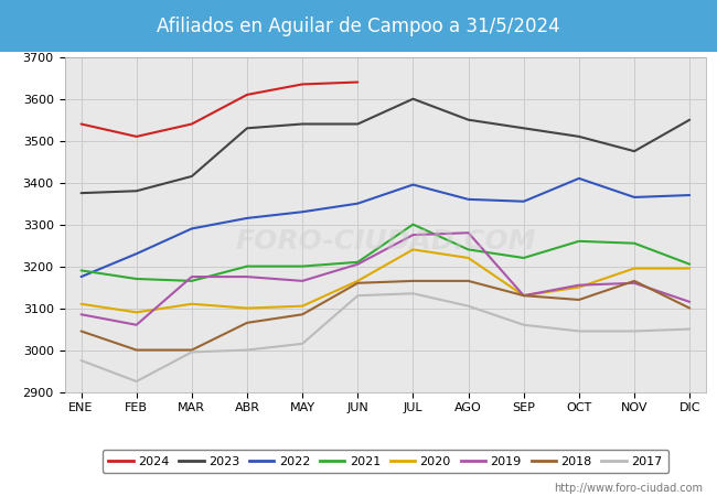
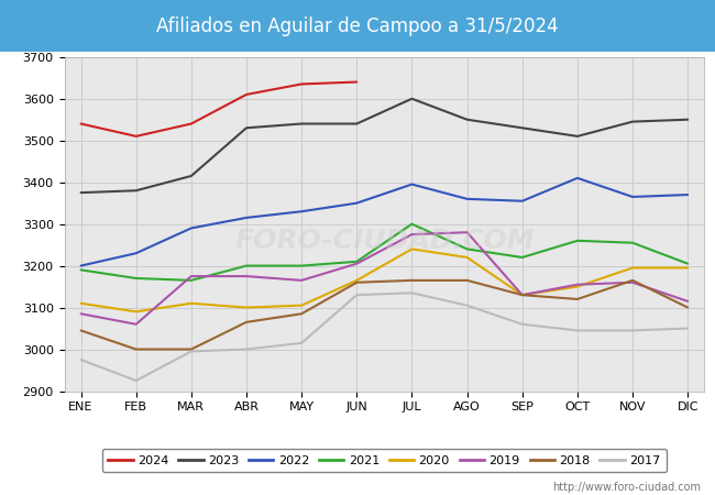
2022/ENE: 3175 -> 3200
2023/NOV: 3475 -> 3545
